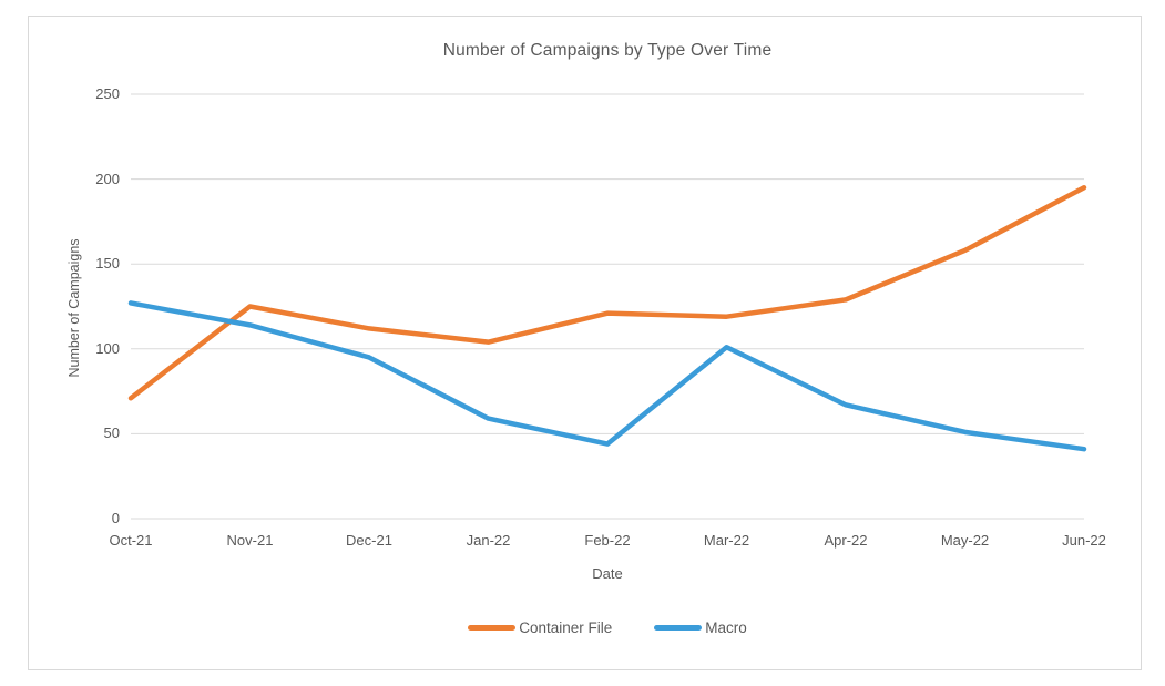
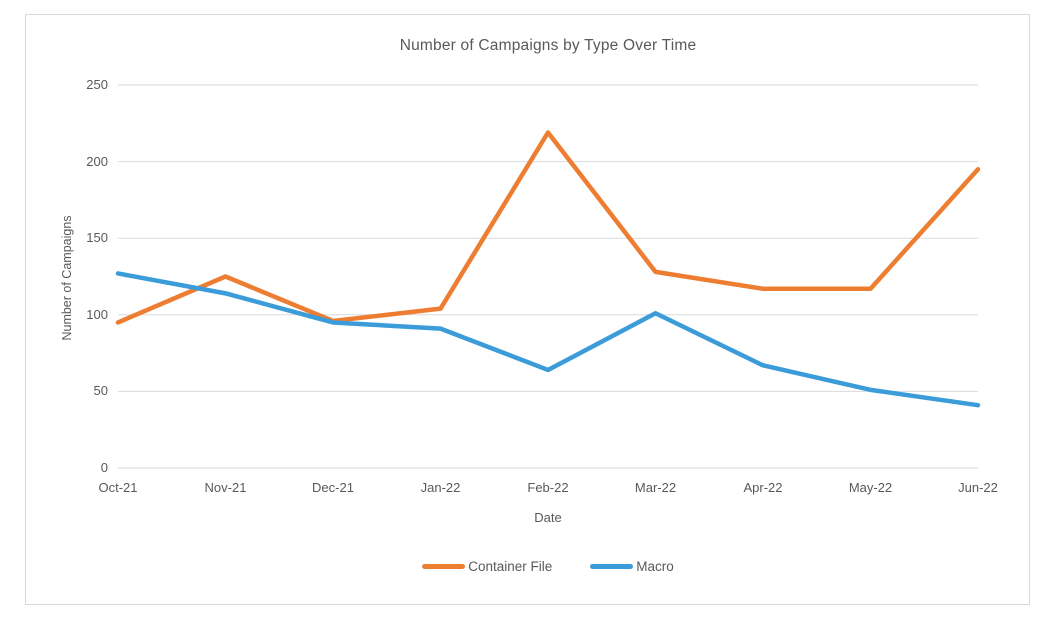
Container File/Oct-21: 71 -> 95
Container File/Dec-21: 112 -> 96
Macro/Jan-22: 59 -> 91
Container File/Feb-22: 121 -> 219
Macro/Feb-22: 44 -> 64
Container File/Mar-22: 119 -> 128
Container File/Apr-22: 129 -> 117
Container File/May-22: 158 -> 117
